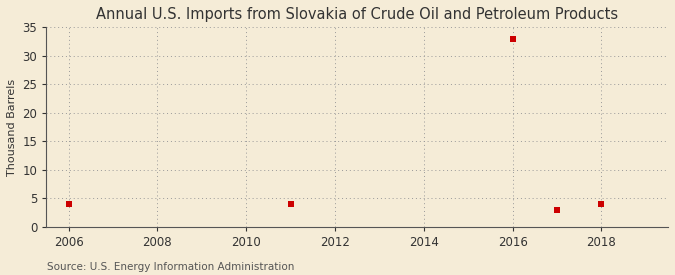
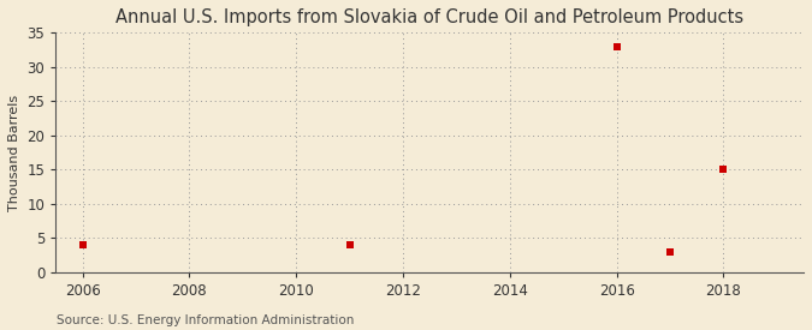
2018: 4 -> 15
